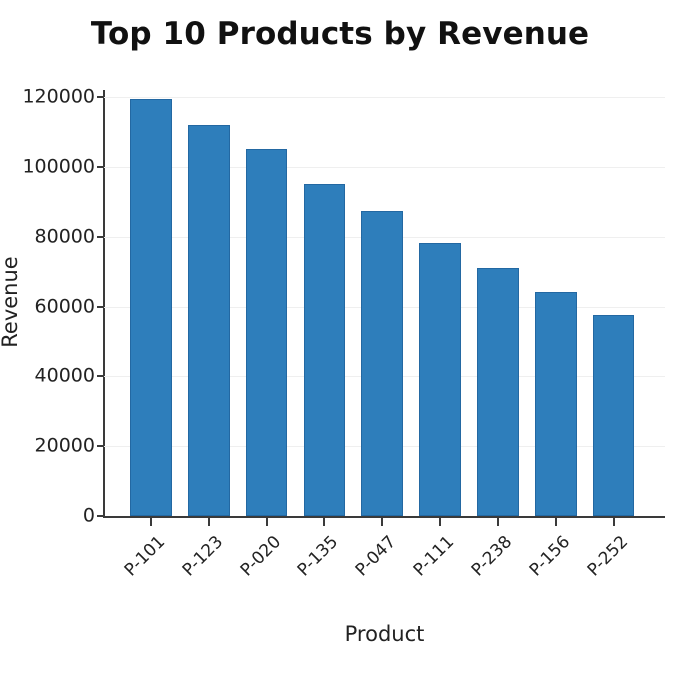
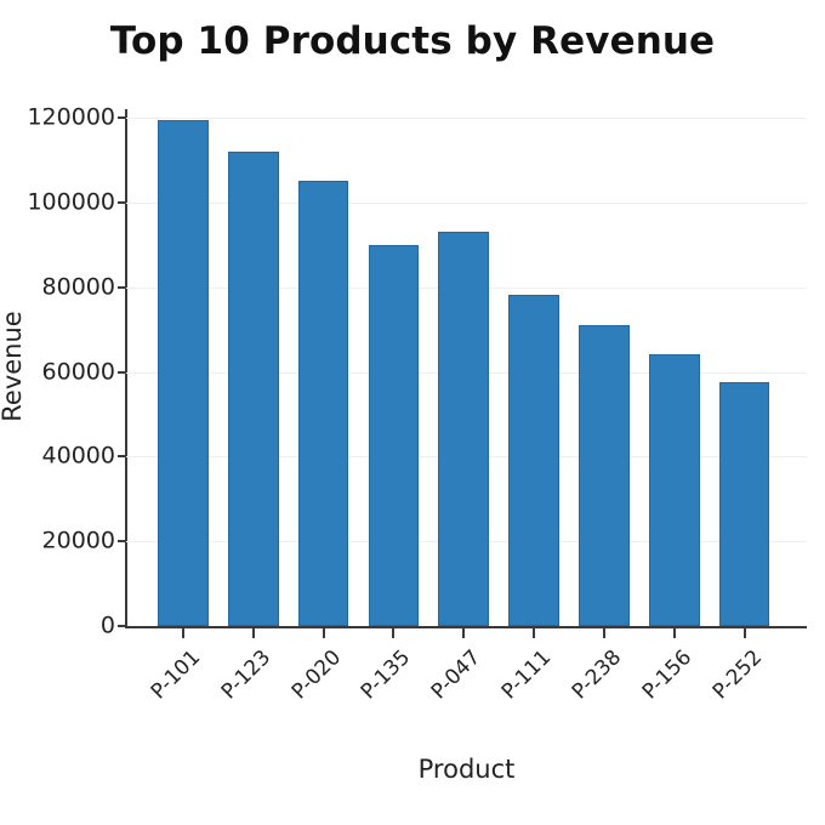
P-135: 95000 -> 90000
P-047: 87000 -> 93000
